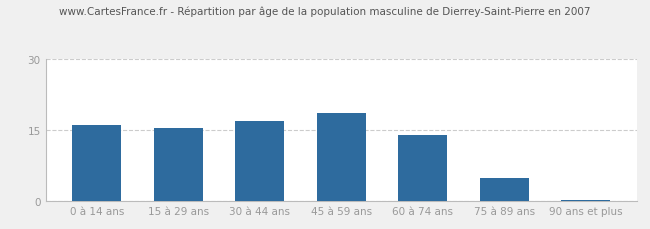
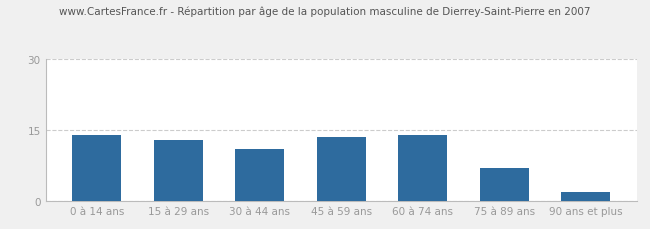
0 à 14 ans: 16.0 -> 14.0
15 à 29 ans: 15.5 -> 13.0
30 à 44 ans: 17.0 -> 11.0
45 à 59 ans: 18.5 -> 13.5
75 à 89 ans: 5.0 -> 7.0
90 ans et plus: 0.3 -> 2.0
